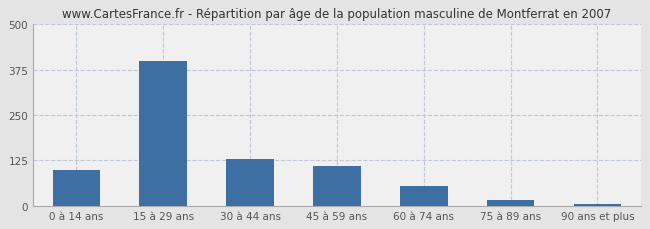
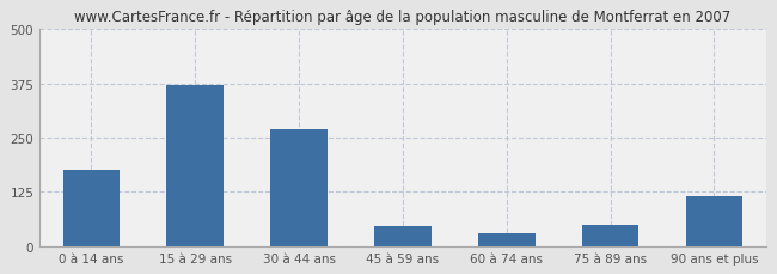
0 à 14 ans: 100 -> 175
15 à 29 ans: 400 -> 370
30 à 44 ans: 130 -> 270
45 à 59 ans: 110 -> 45
60 à 74 ans: 55 -> 30
75 à 89 ans: 15 -> 50
90 ans et plus: 5 -> 115
